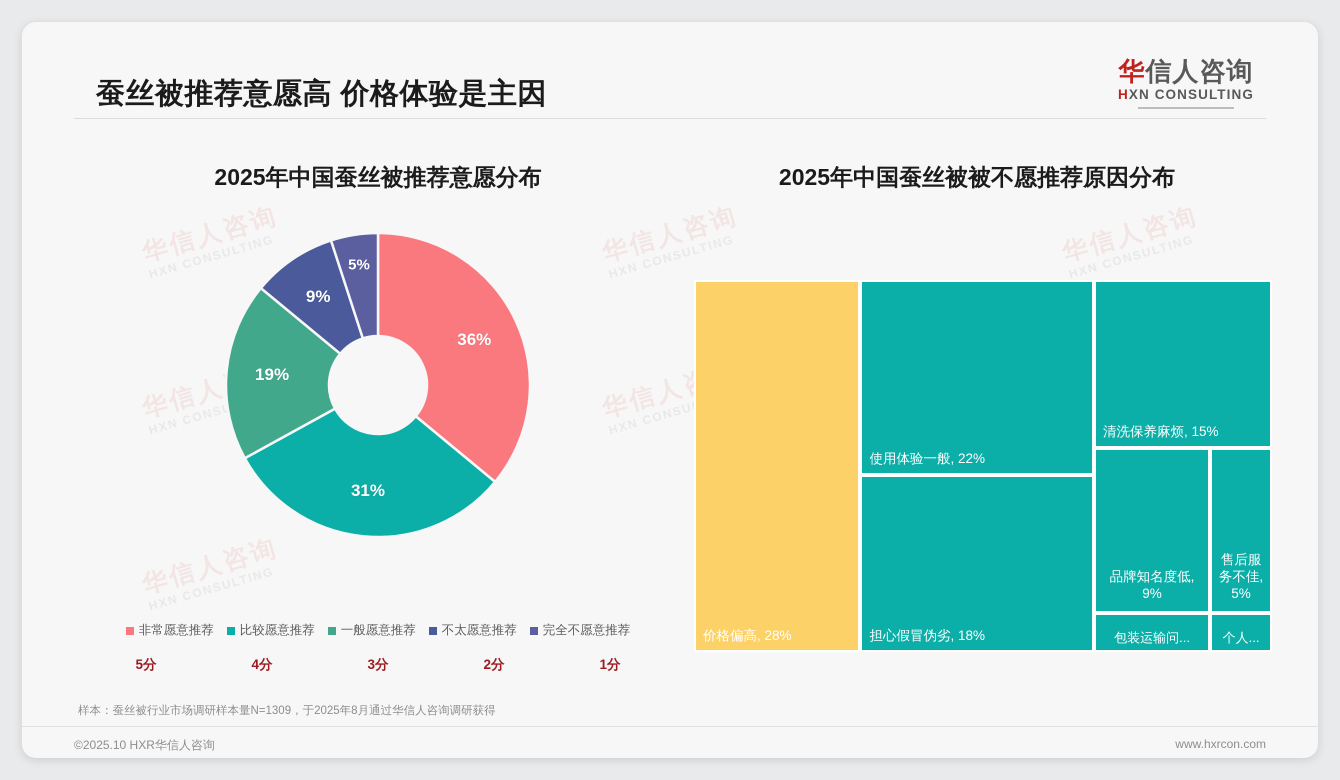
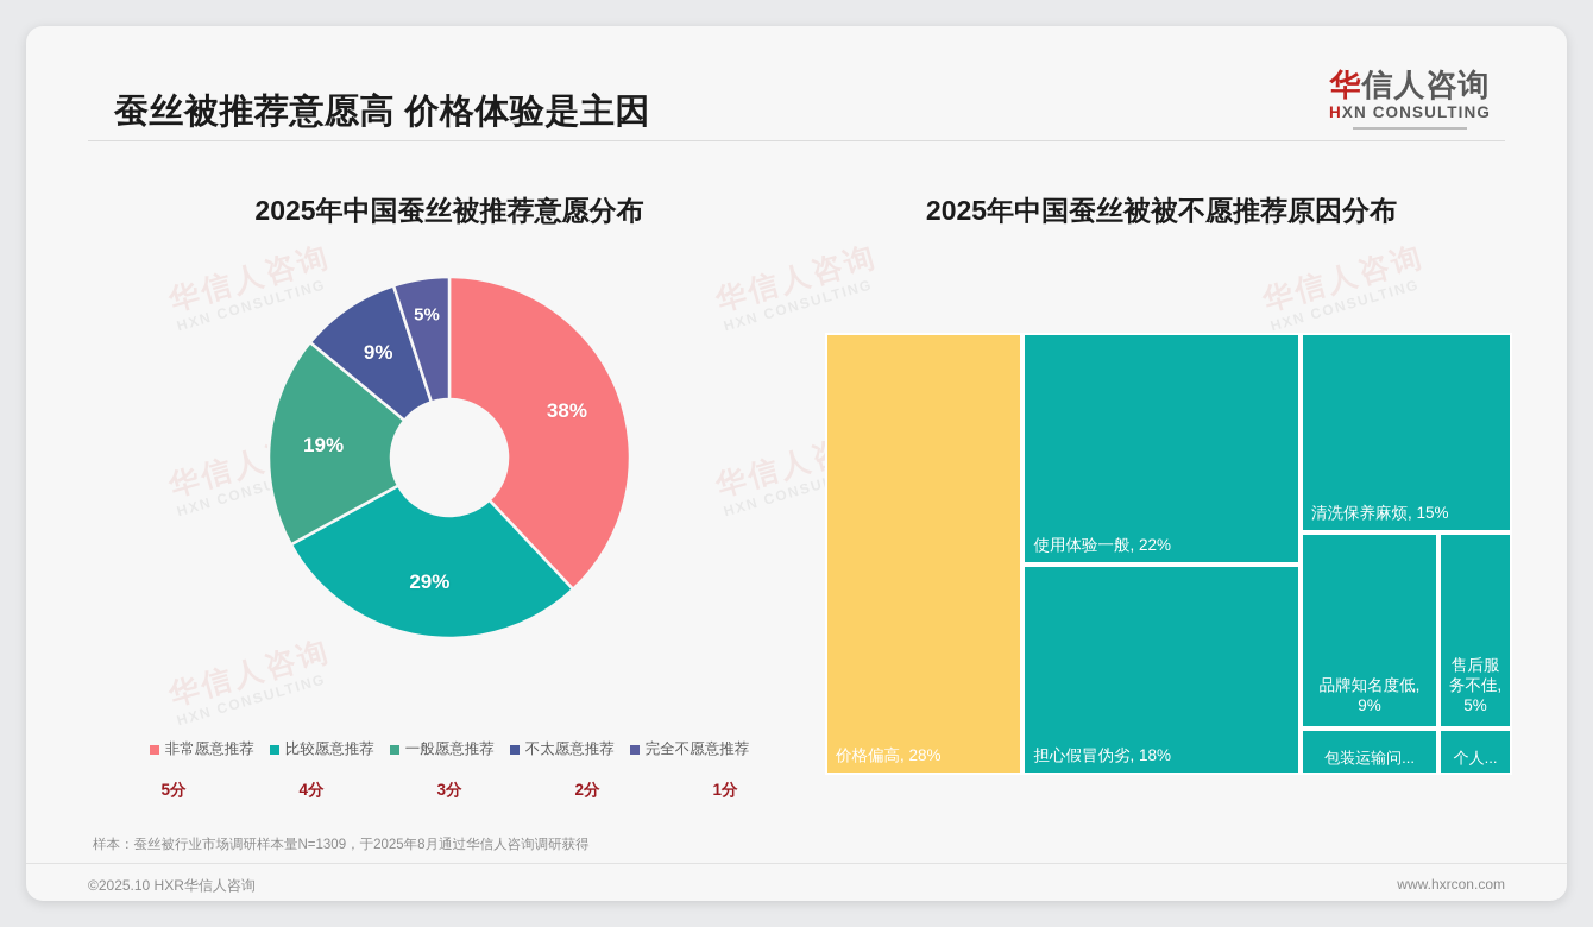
2025年中国蚕丝被推荐意愿分布/非常愿意推荐: 36% -> 38%
2025年中国蚕丝被推荐意愿分布/比较愿意推荐: 31% -> 29%
